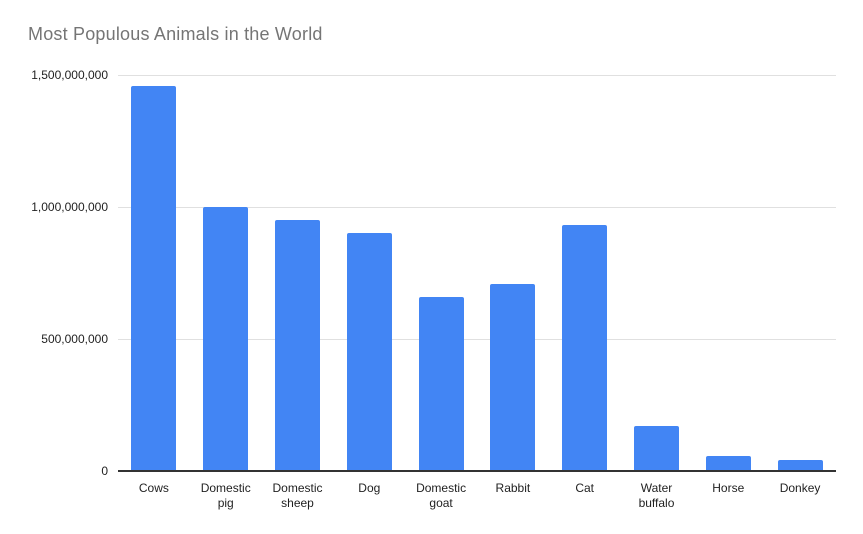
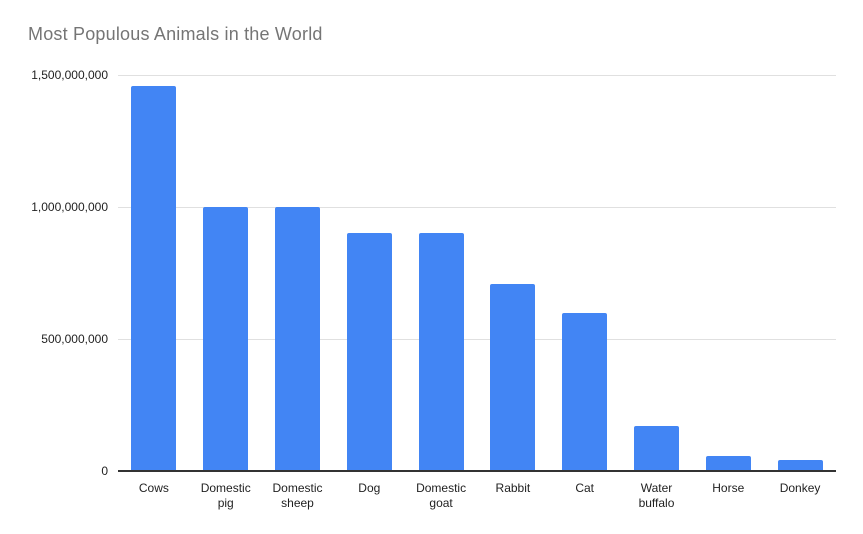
Domestic sheep: 950000000 -> 1000000000
Domestic goat: 660000000 -> 900000000
Cat: 930000000 -> 600000000
